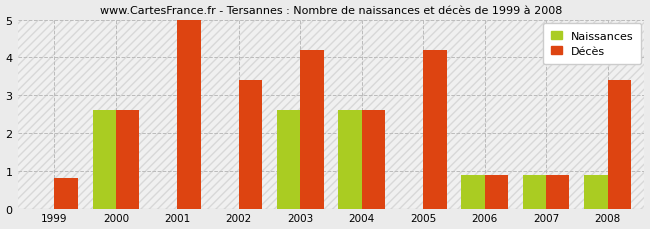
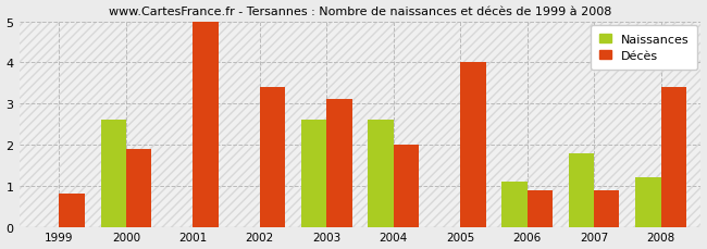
Décès/2000: 2.6 -> 1.9
Décès/2003: 4.2 -> 3.1
Décès/2004: 2.6 -> 2.0
Décès/2005: 4.2 -> 4.0
Naissances/2006: 0.9 -> 1.1
Naissances/2007: 0.9 -> 1.8
Naissances/2008: 0.9 -> 1.2
